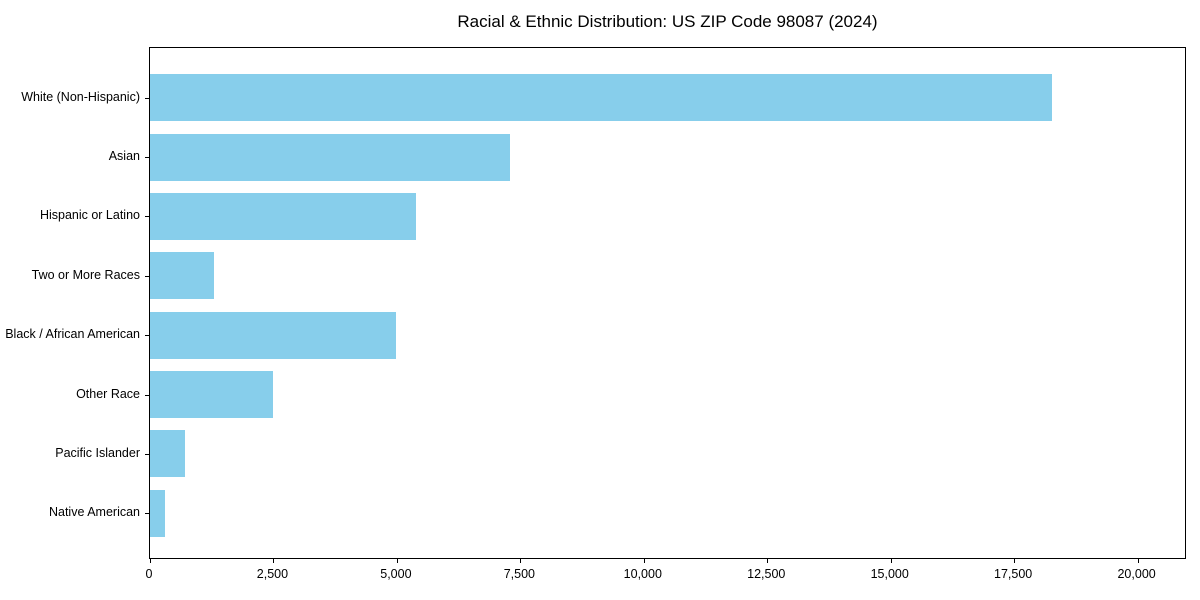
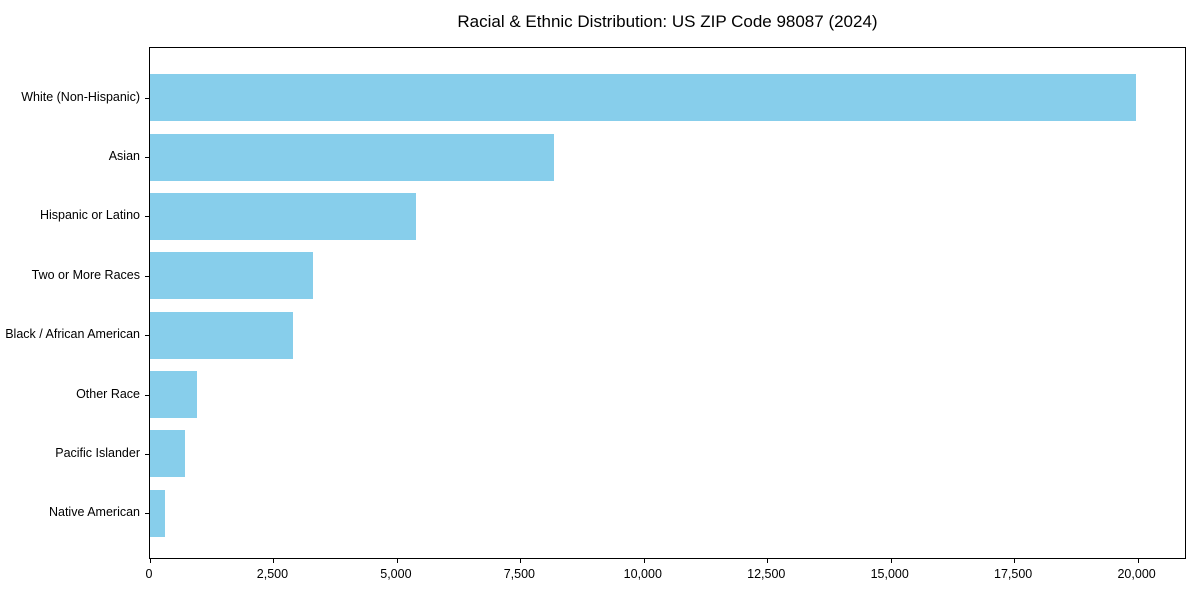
White (Non-Hispanic): 18300 -> 20000
Asian: 7300 -> 8200
Two or More Races: 1300 -> 3300
Black / African American: 5000 -> 2900
Other Race: 2500 -> 1000
